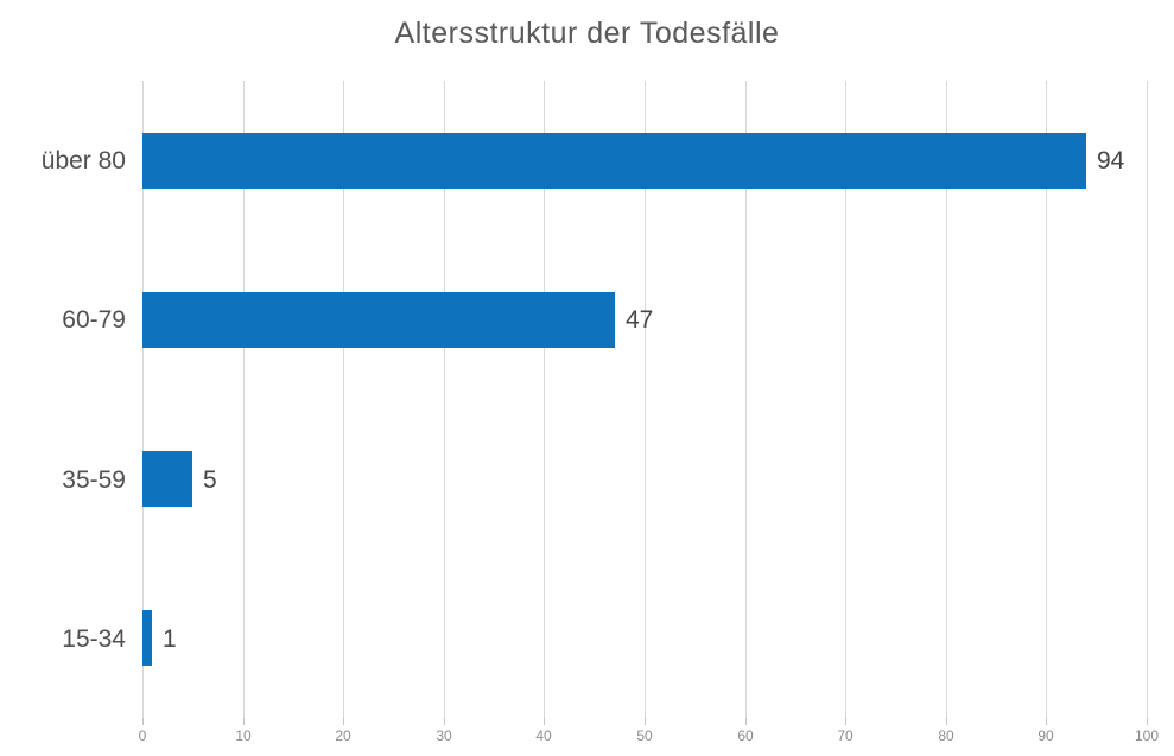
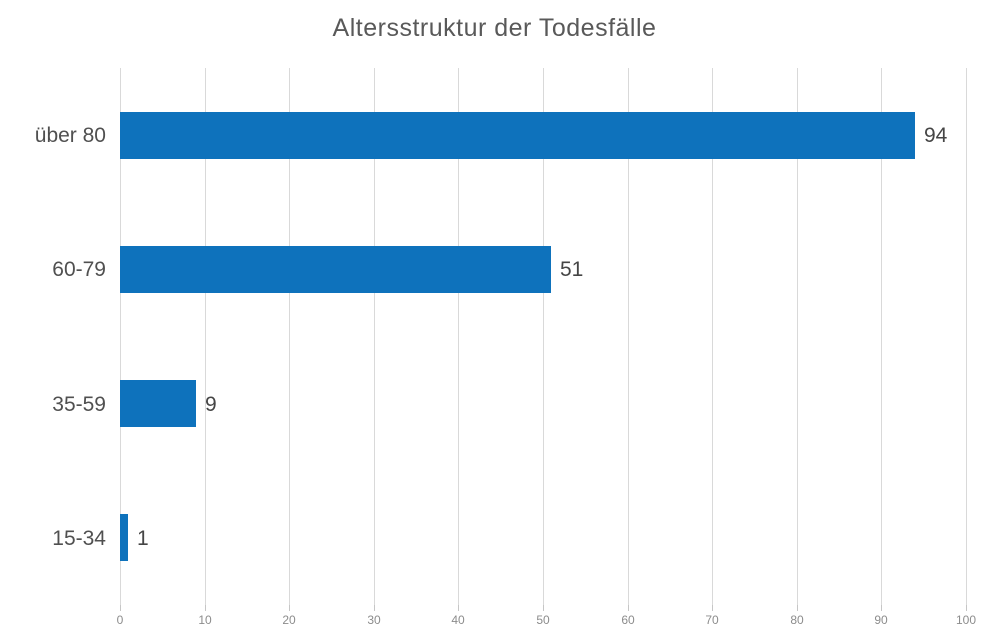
60-79: 47 -> 51
35-59: 5 -> 9
